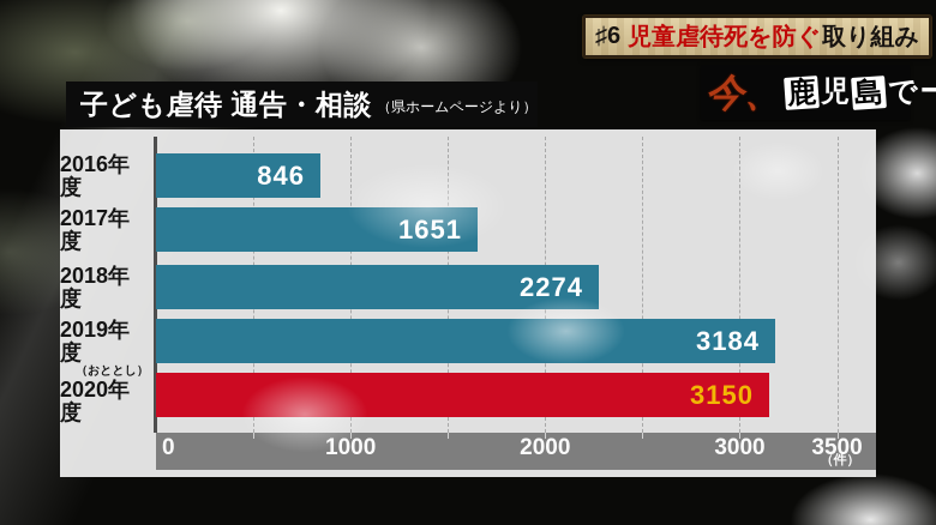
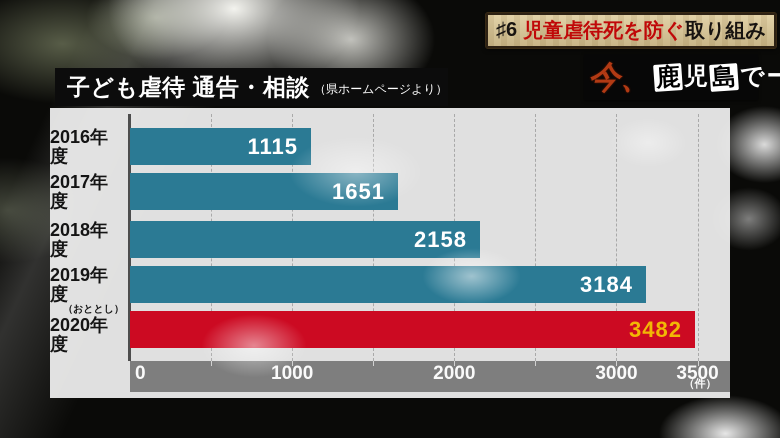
2016年度: 846 -> 1115
2018年度: 2274 -> 2158
2020年度: 3150 -> 3482
